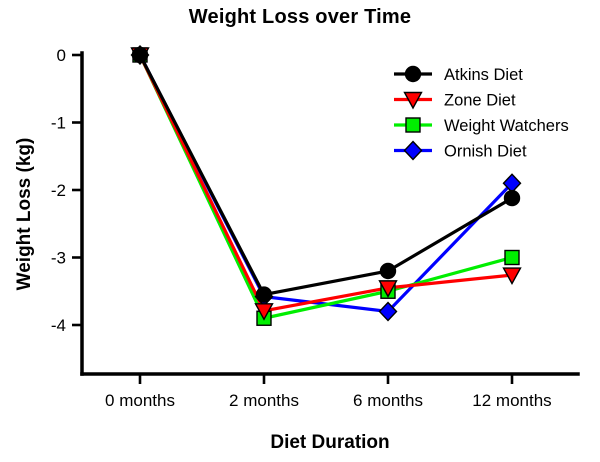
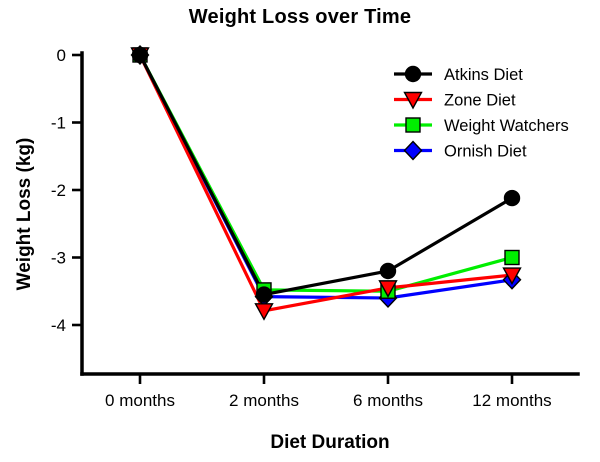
Weight Watchers/2 months: -3.9 -> -3.5
Ornish Diet/6 months: -3.8 -> -3.6
Ornish Diet/12 months: -1.9 -> -3.3
